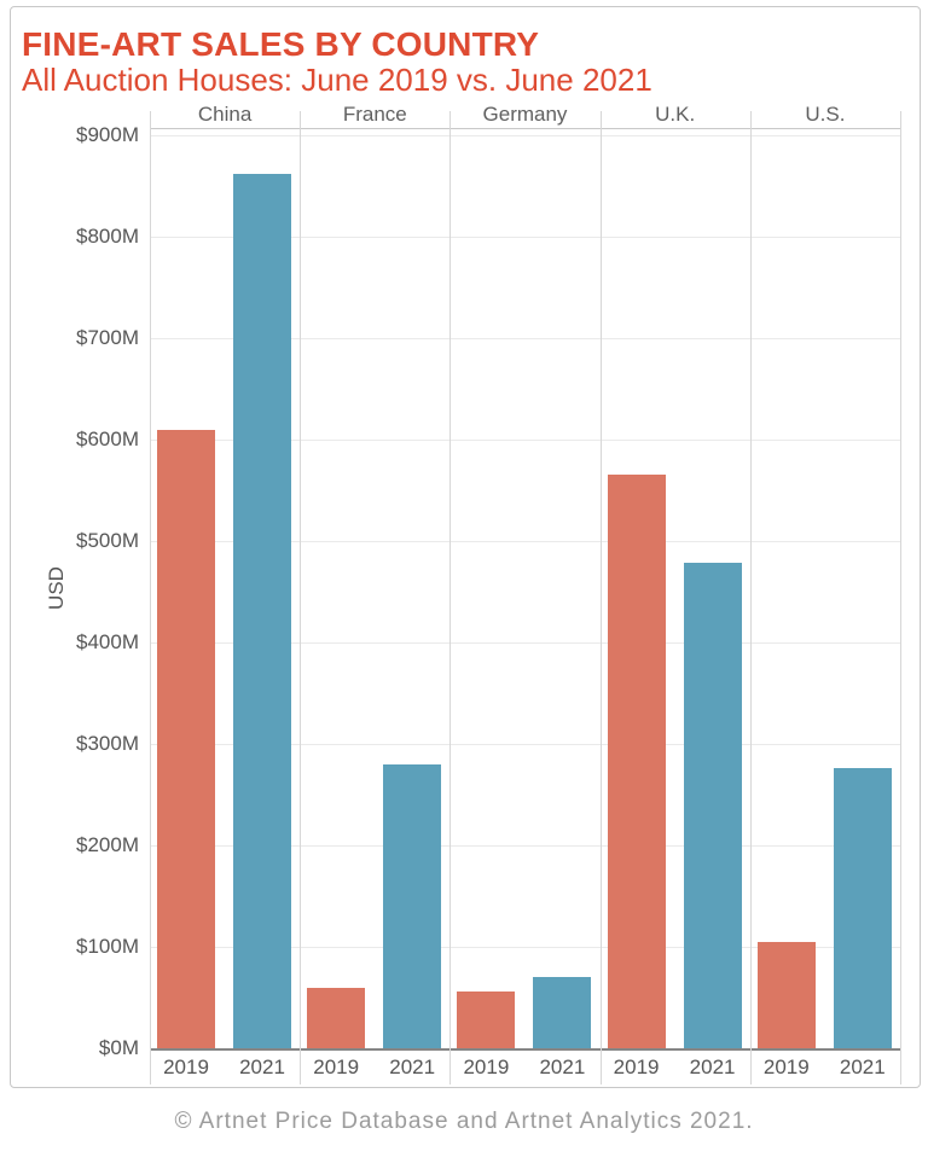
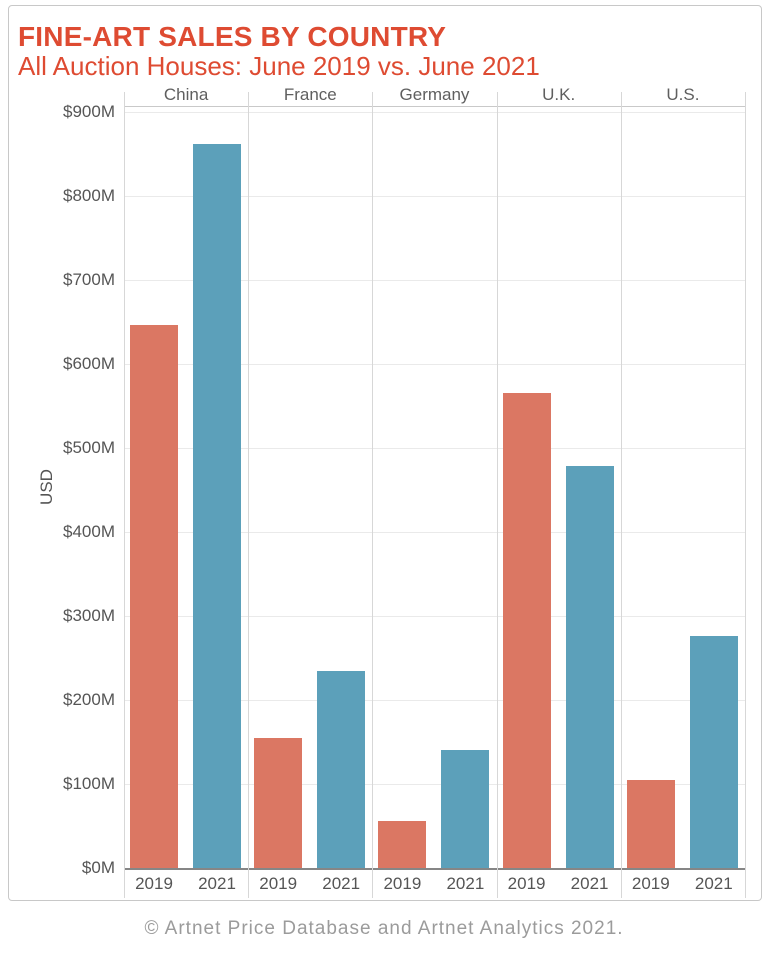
2019/China: $610M -> $650M
2019/France: $60M -> $160M
2021/France: $280M -> $240M
2021/Germany: $70M -> $140M
